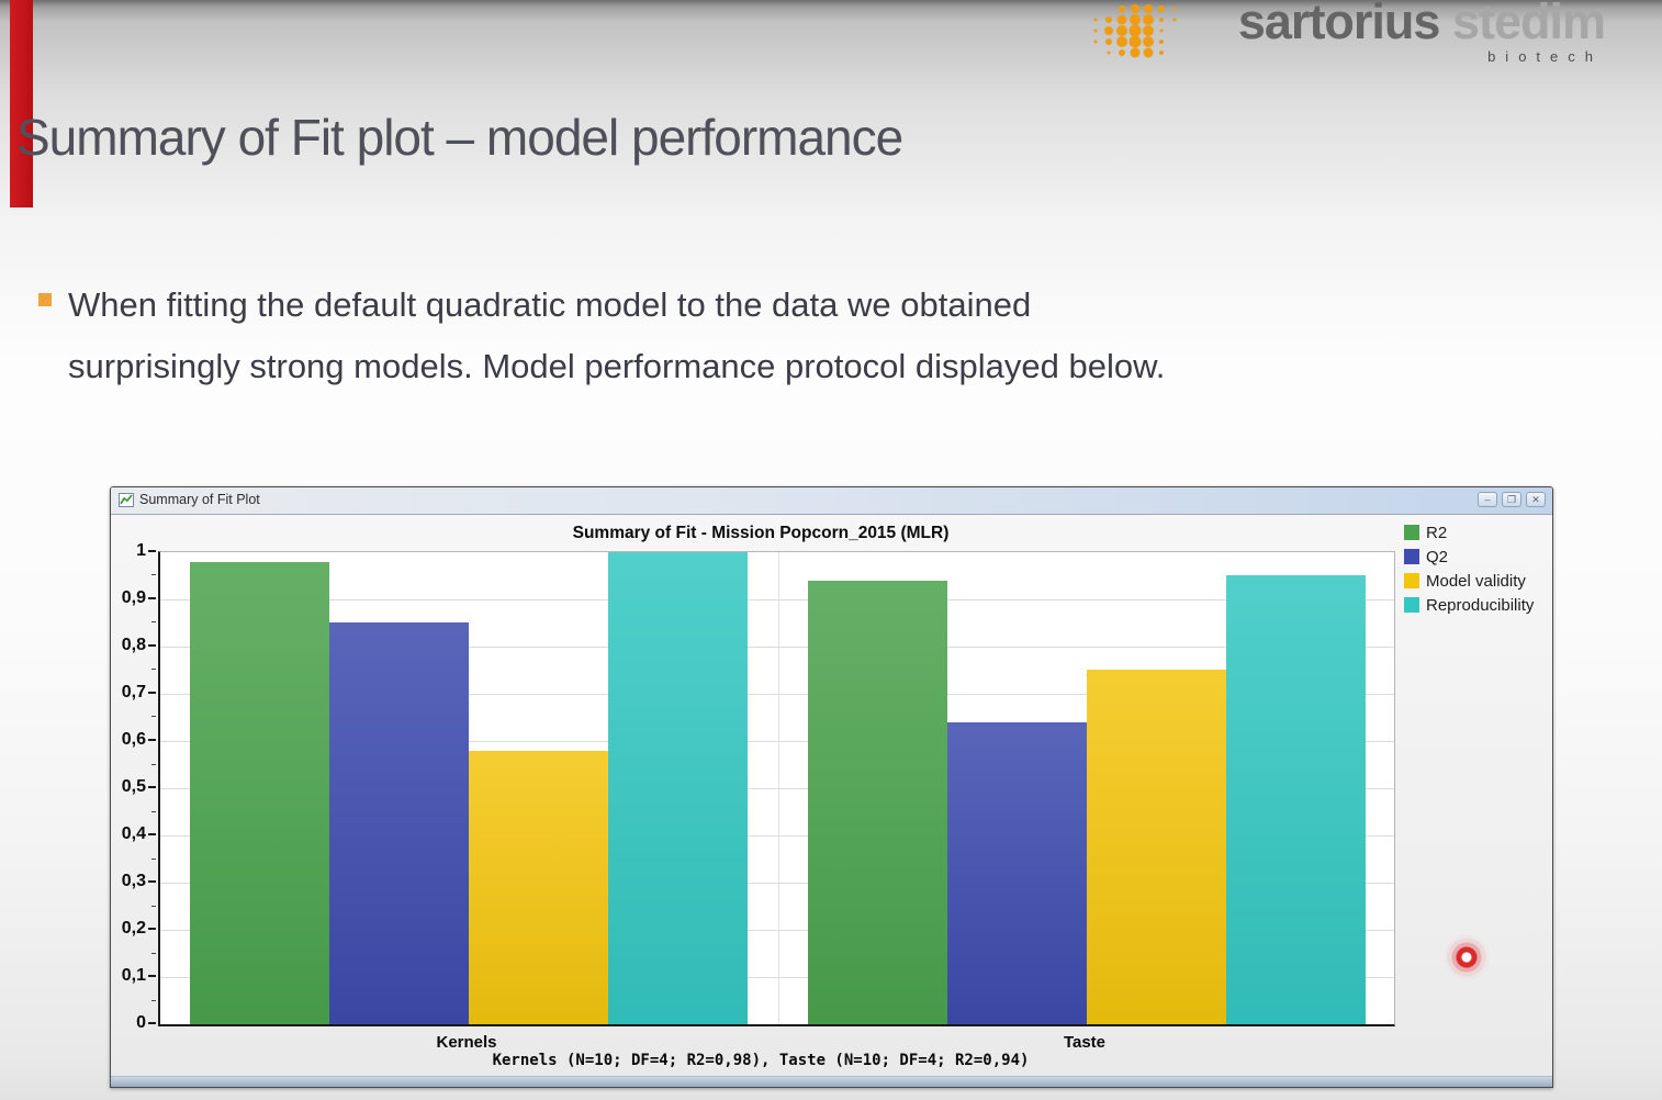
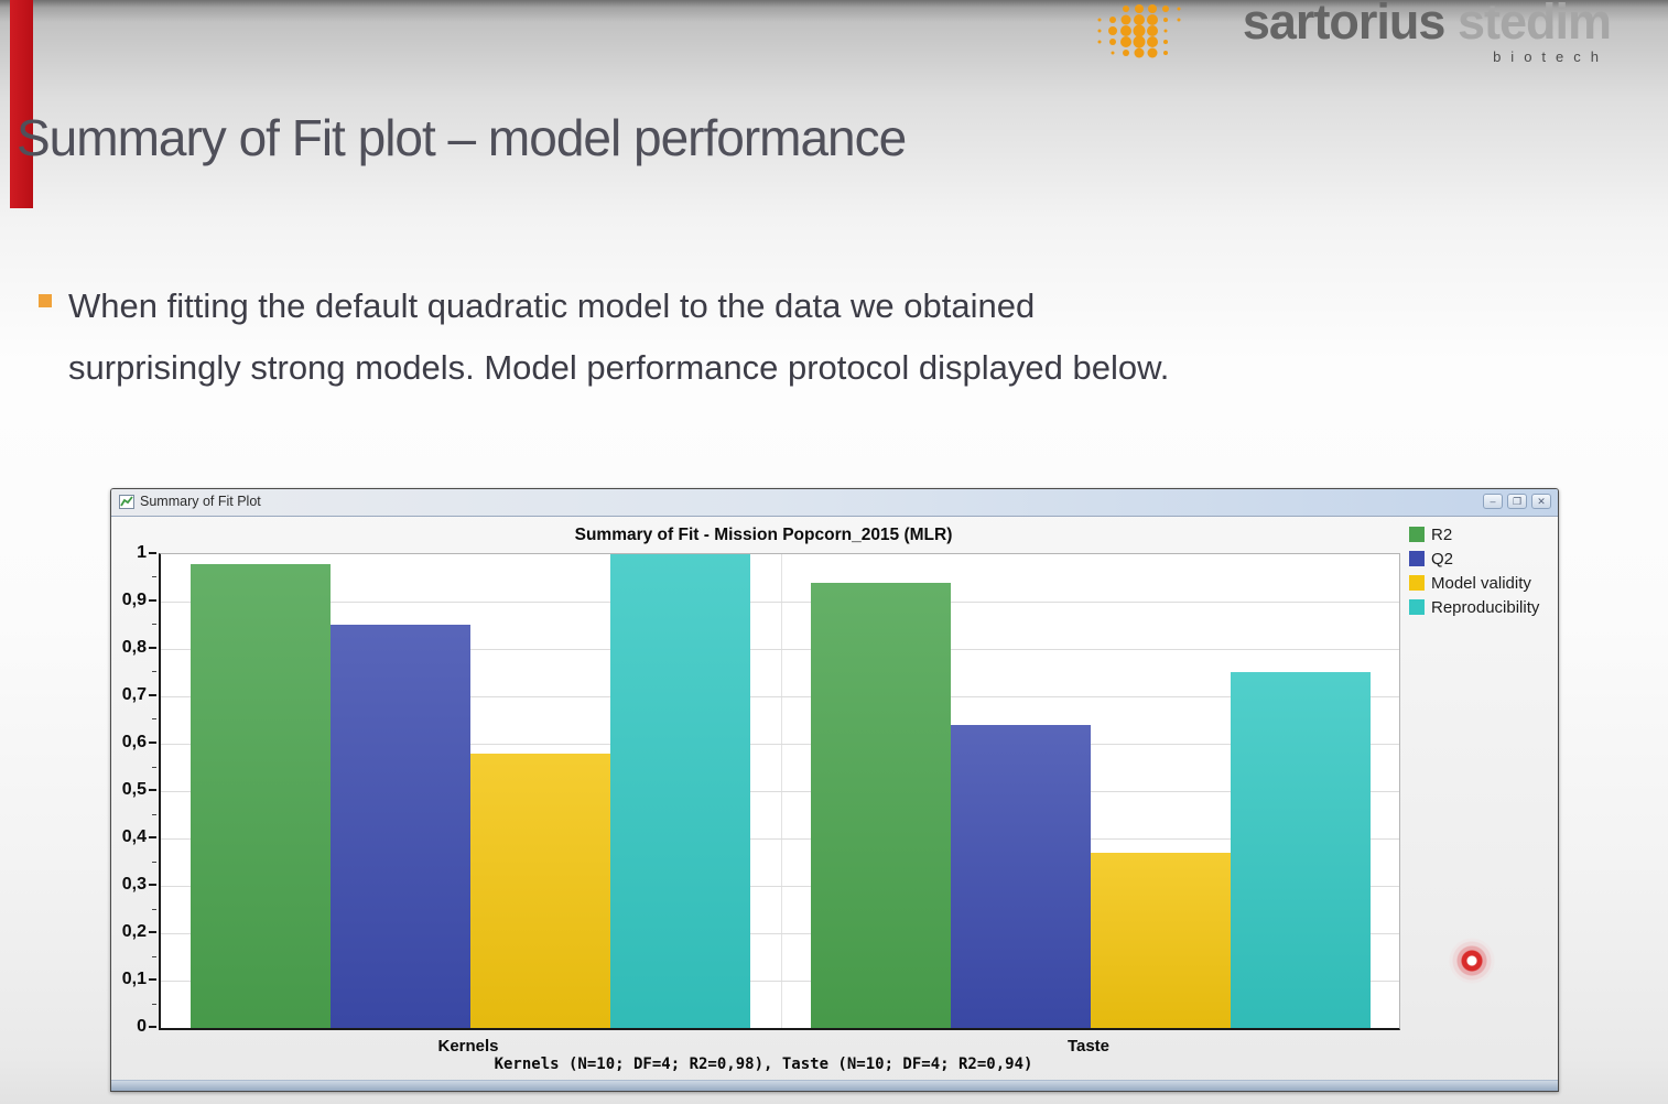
Model validity/Taste: 0,75 -> 0,37
Reproducibility/Taste: 0,95 -> 0,75
